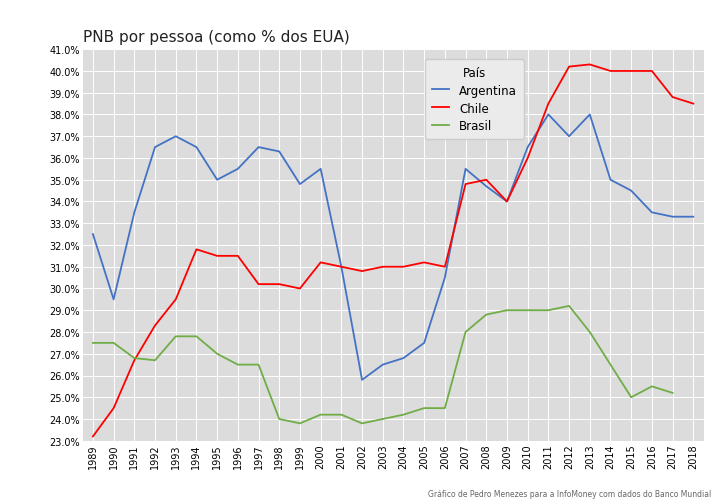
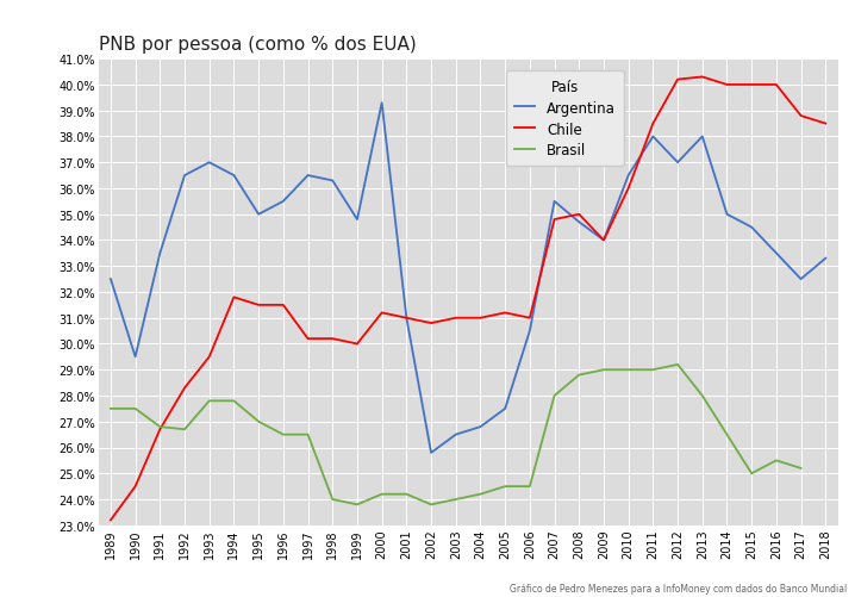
Argentina/2000: 35.5% -> 39.3%
Argentina/2017: 33.3% -> 32.5%
